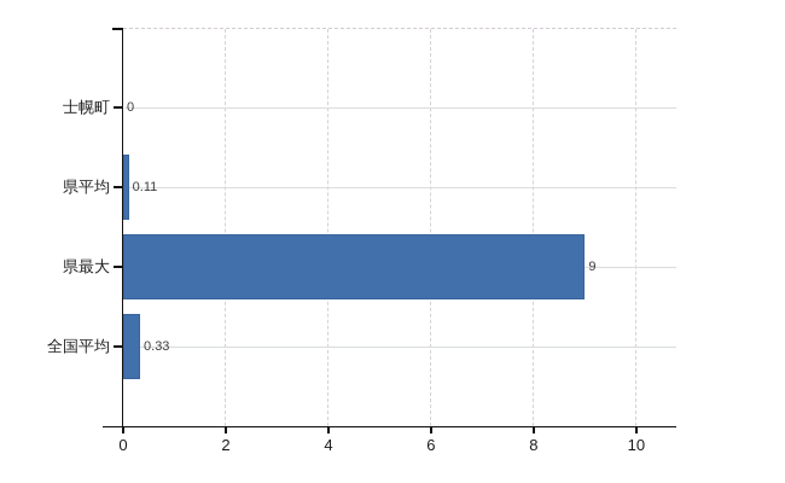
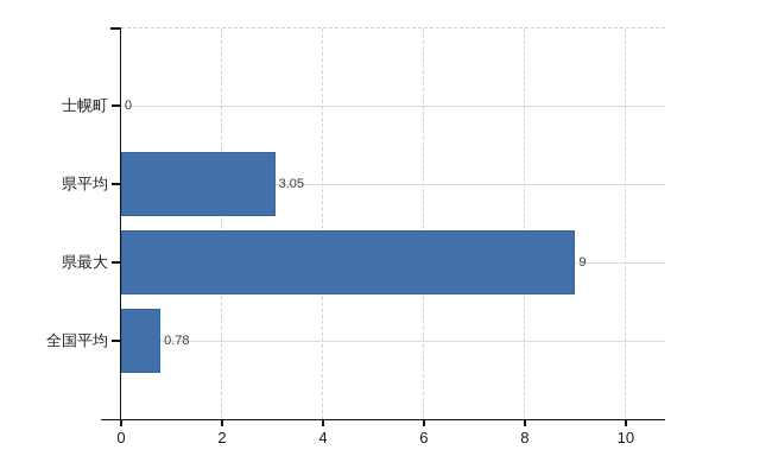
県平均: 0.11 -> 3.05
全国平均: 0.33 -> 0.78
